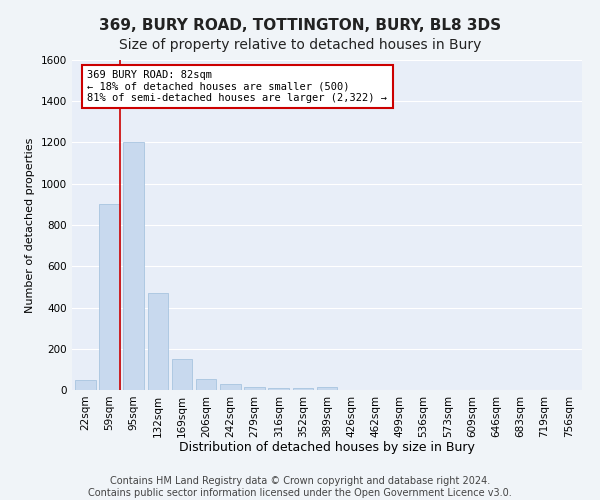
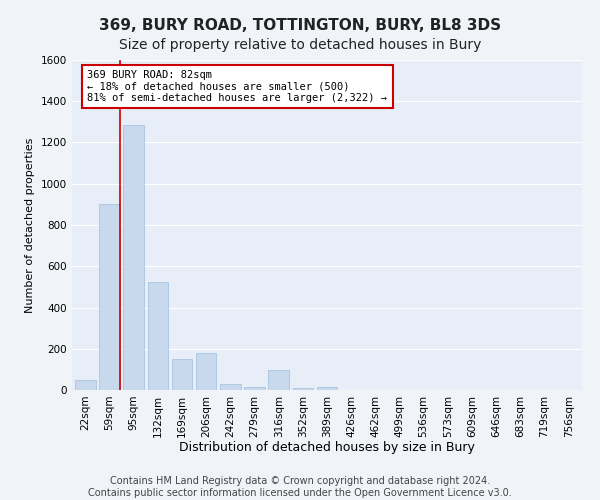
95sqm: 1200 -> 1285
132sqm: 470 -> 525
206sqm: 55 -> 180
316sqm: 10 -> 95
